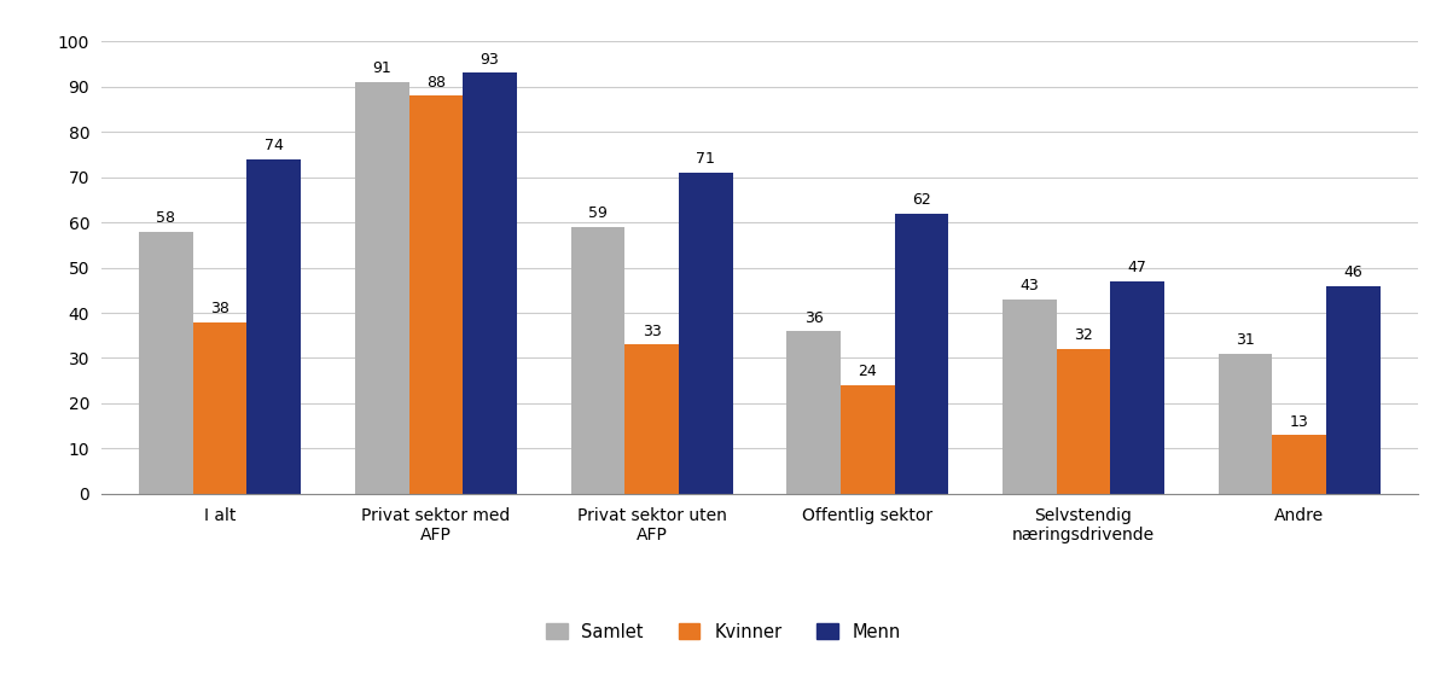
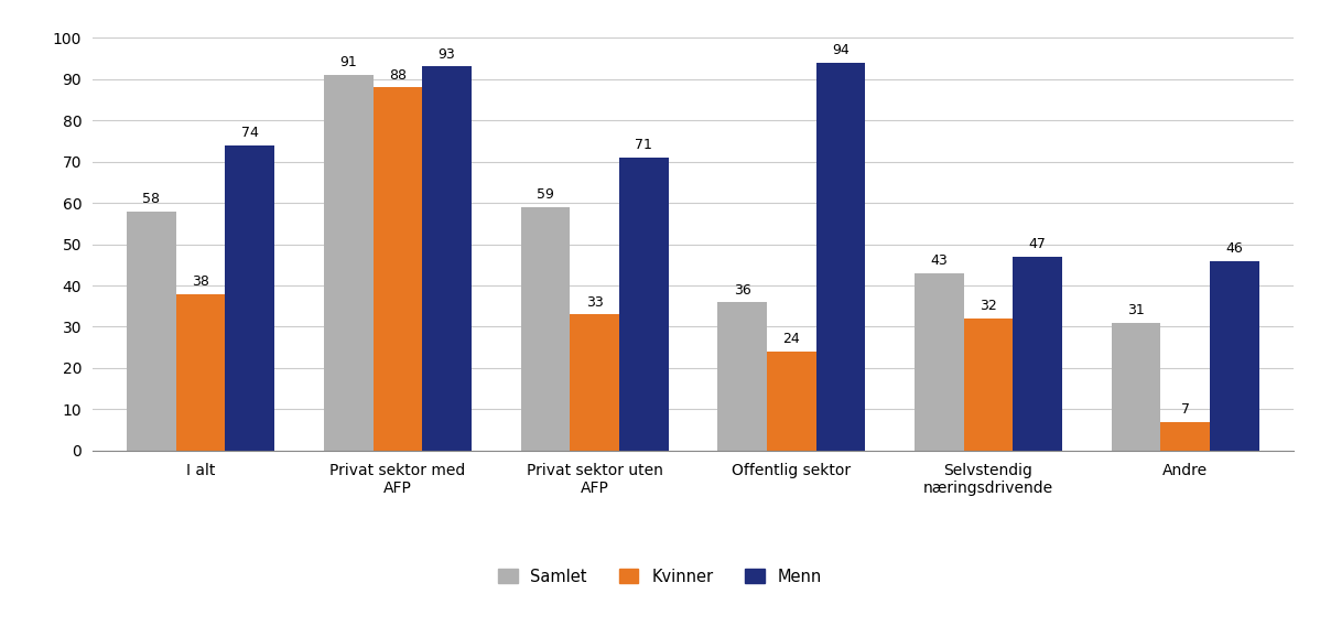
Menn/Offentlig sektor: 62 -> 94
Kvinner/Andre: 13 -> 7
